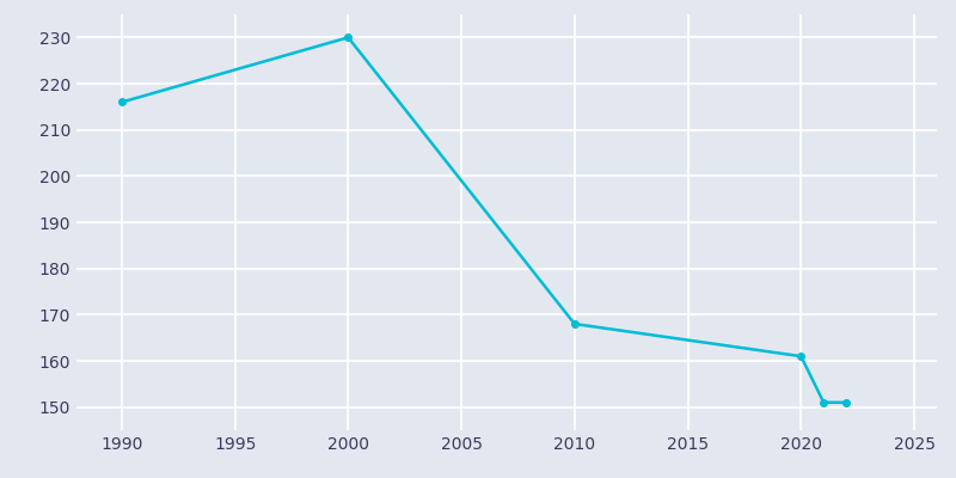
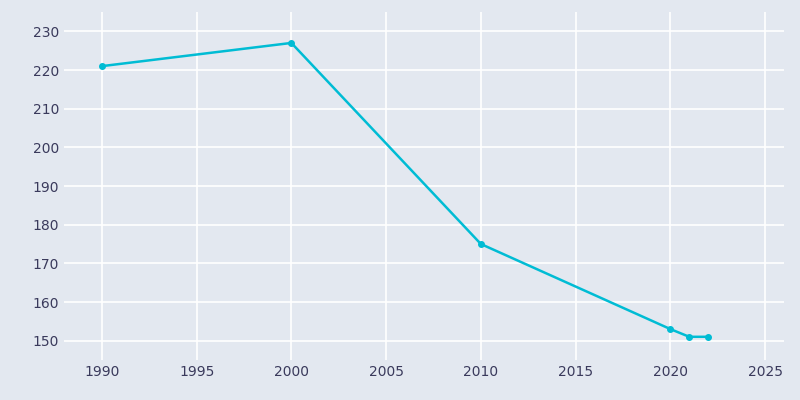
1990: 216 -> 221
2000: 230 -> 227
2010: 168 -> 175
2020: 161 -> 153
